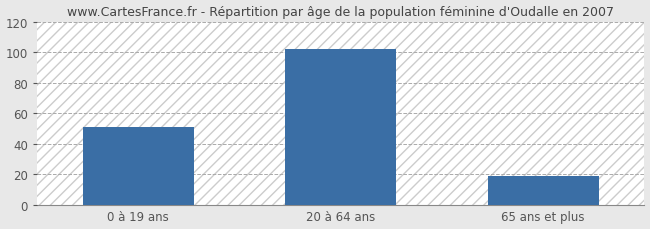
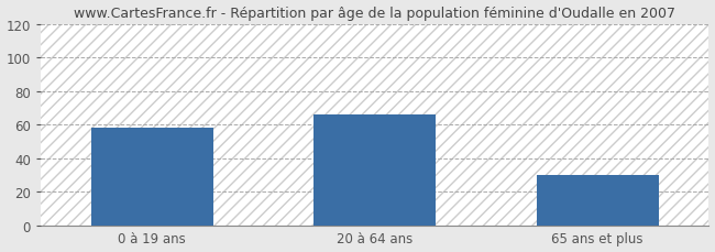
0 à 19 ans: 51 -> 58
20 à 64 ans: 102 -> 66
65 ans et plus: 19 -> 30
